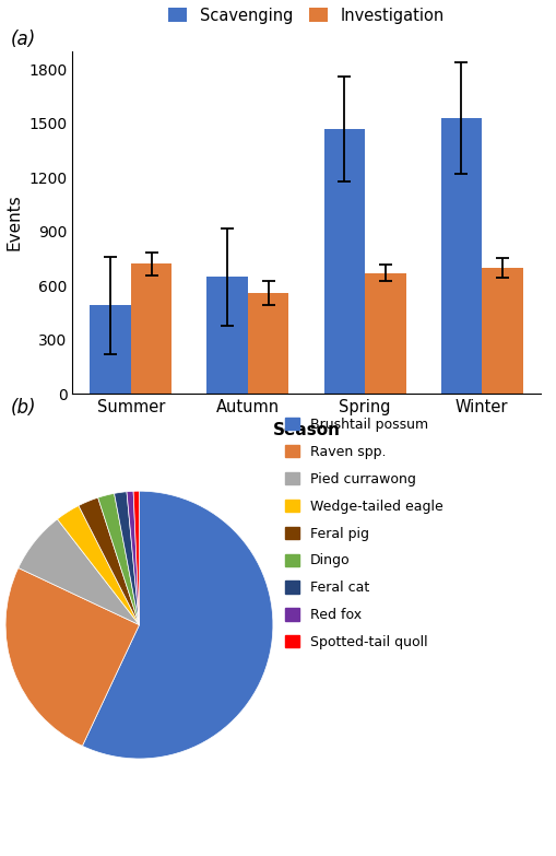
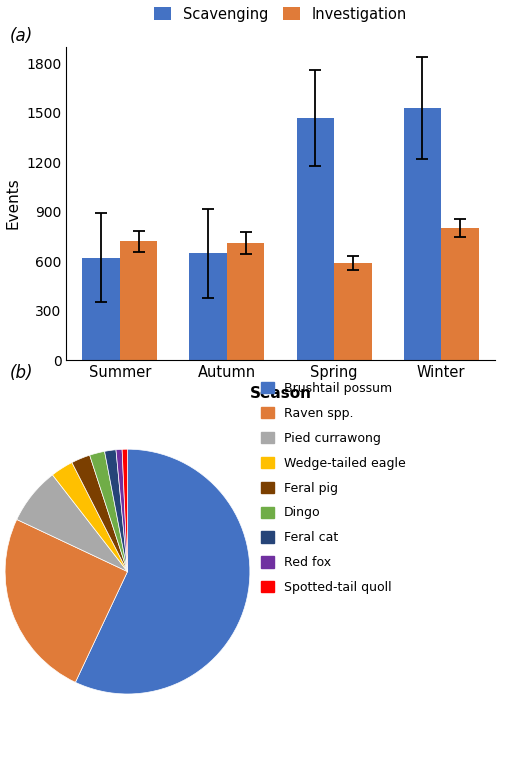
Scavenging/Summer: 490 -> 620
Investigation/Autumn: 560 -> 710
Investigation/Spring: 670 -> 590
Investigation/Winter: 700 -> 800
